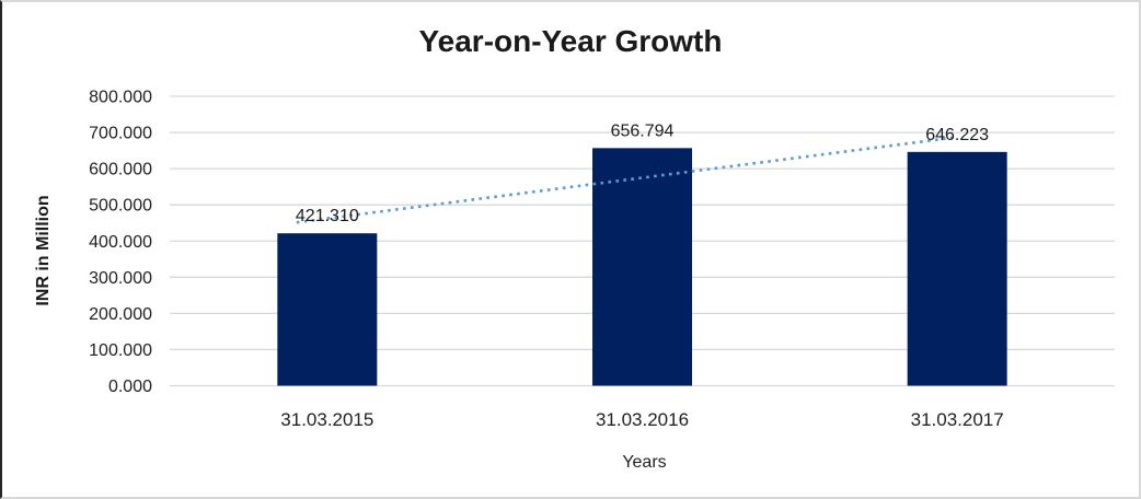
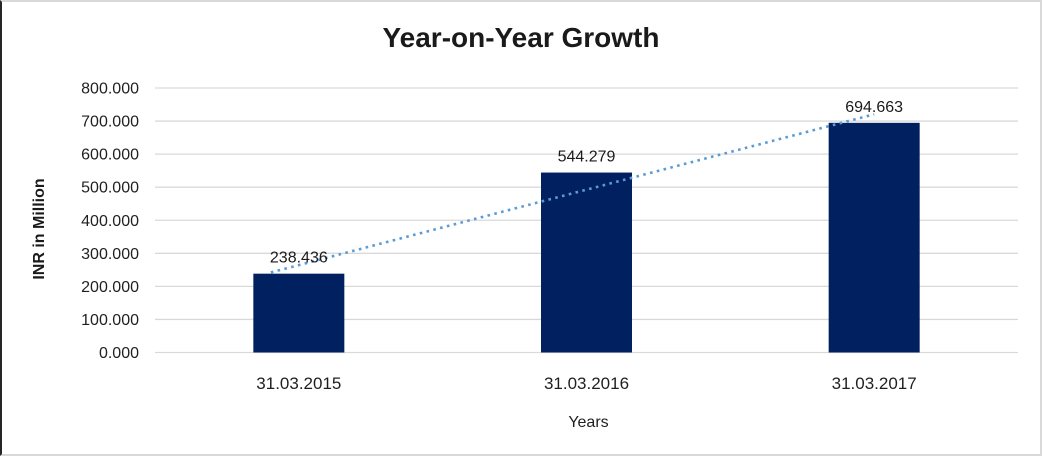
31.03.2015: 421.310 -> 238.436
31.03.2016: 656.794 -> 544.279
31.03.2017: 646.223 -> 694.663
